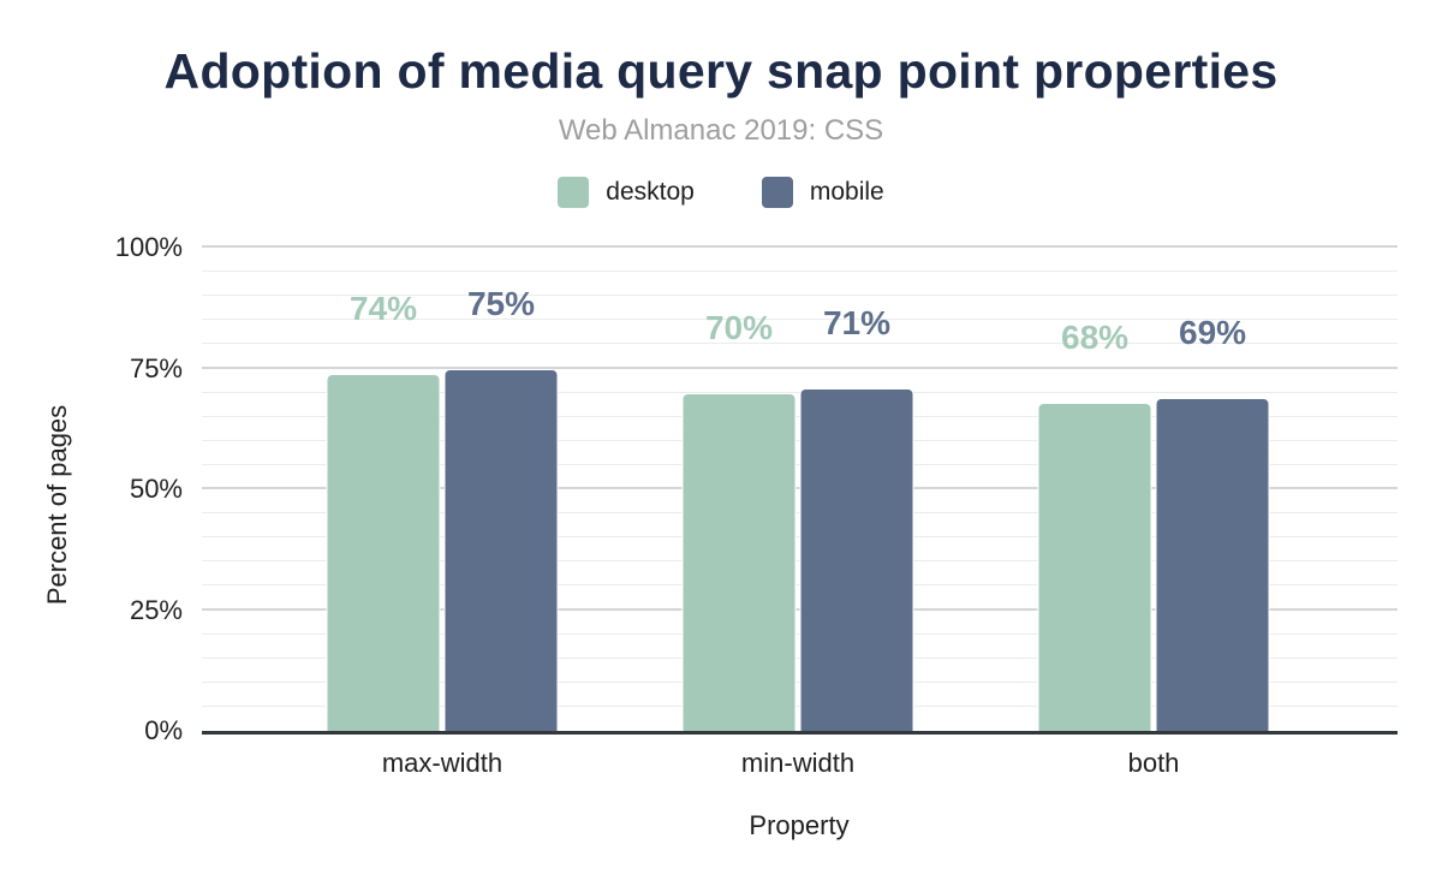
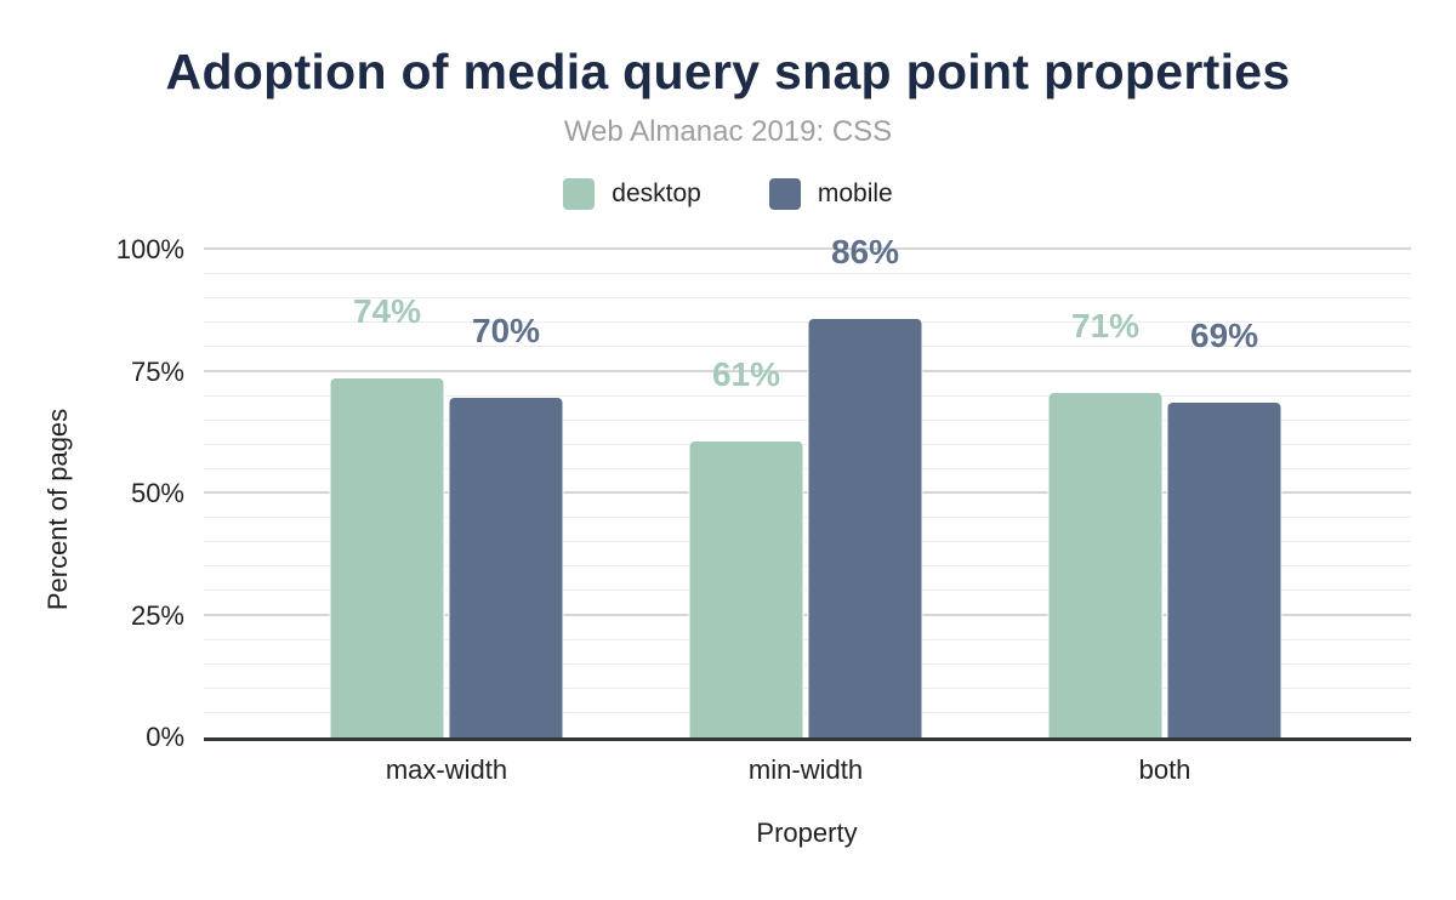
mobile/max-width: 75% -> 70%
desktop/min-width: 70% -> 61%
mobile/min-width: 71% -> 86%
desktop/both: 68% -> 71%
